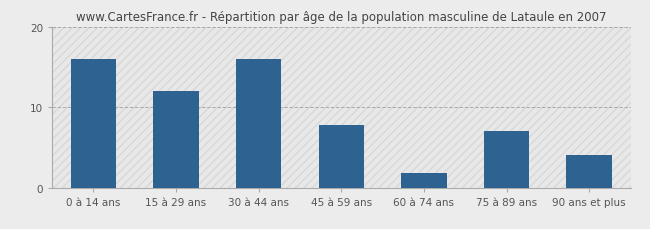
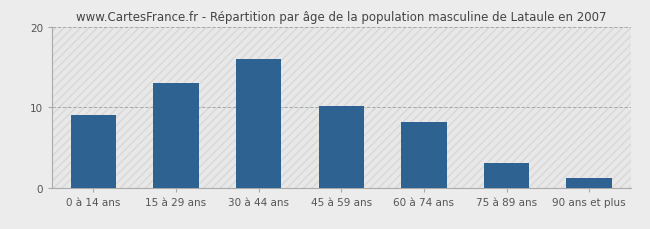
0 à 14 ans: 16.0 -> 9.0
15 à 29 ans: 12.0 -> 13.0
45 à 59 ans: 7.8 -> 10.1
60 à 74 ans: 1.8 -> 8.2
75 à 89 ans: 7.0 -> 3.0
90 ans et plus: 4.0 -> 1.2
